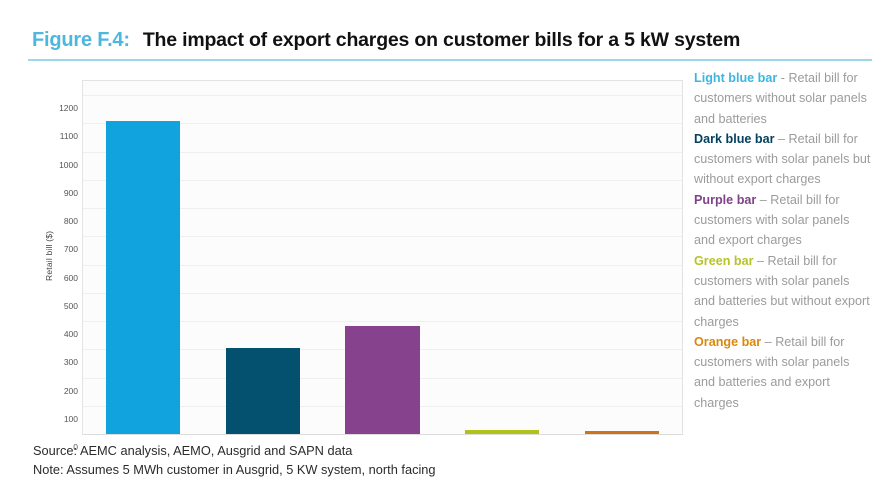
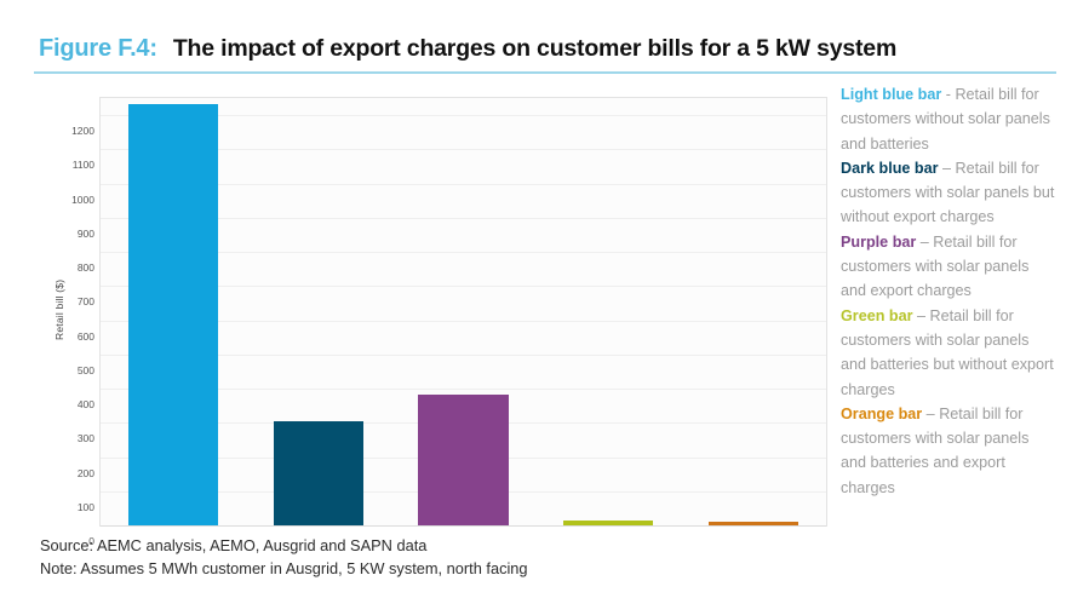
Light blue bar: 1110 -> 1230
